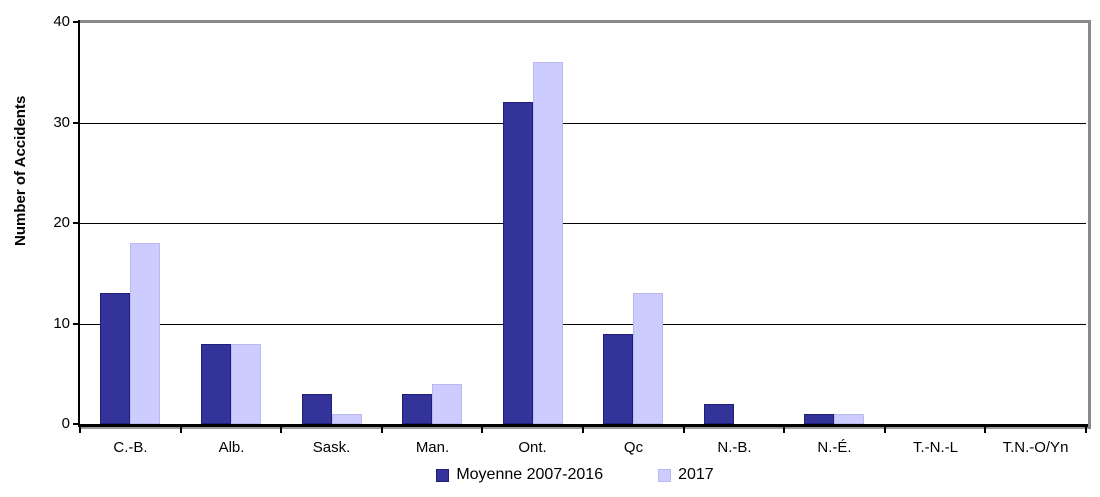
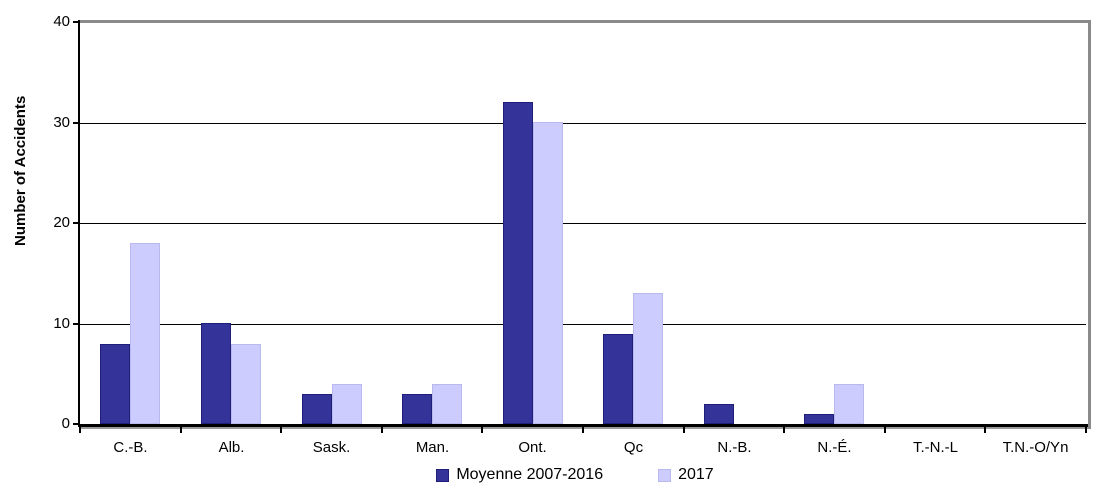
Moyenne 2007-2016/C.-B.: 13 -> 8
Moyenne 2007-2016/Alb.: 8 -> 10
2017/Sask.: 1 -> 4
2017/Ont.: 36 -> 30
2017/N.-É.: 1 -> 4
